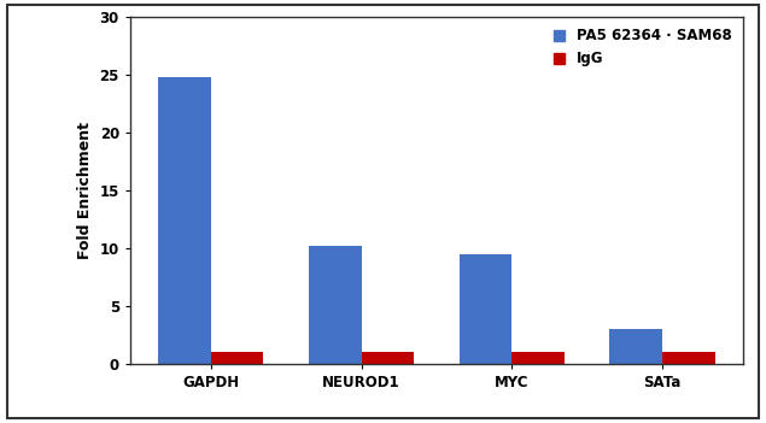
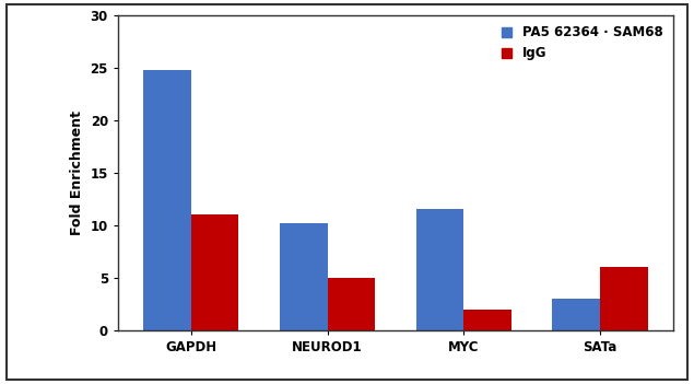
IgG/GAPDH: 1 -> 11
IgG/NEUROD1: 1 -> 5
PA5 62364 · SAM68/MYC: 9.5 -> 11.6
IgG/MYC: 1 -> 2
IgG/SATa: 1 -> 6
